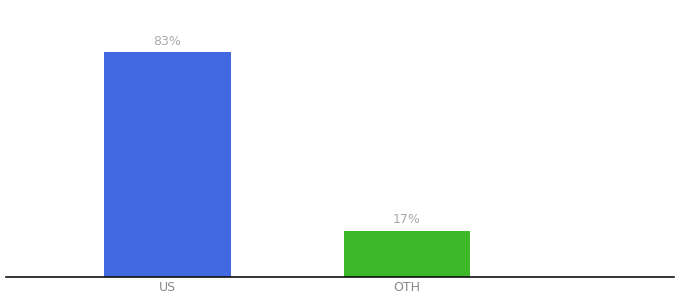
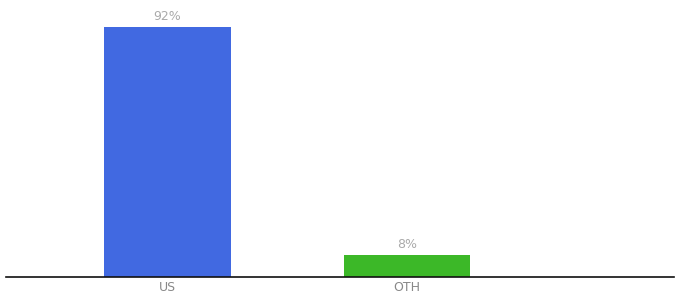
US: 83% -> 92%
OTH: 17% -> 8%
